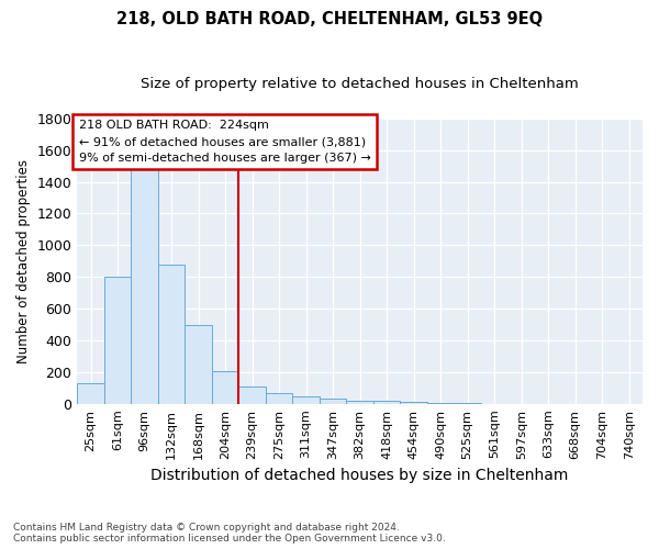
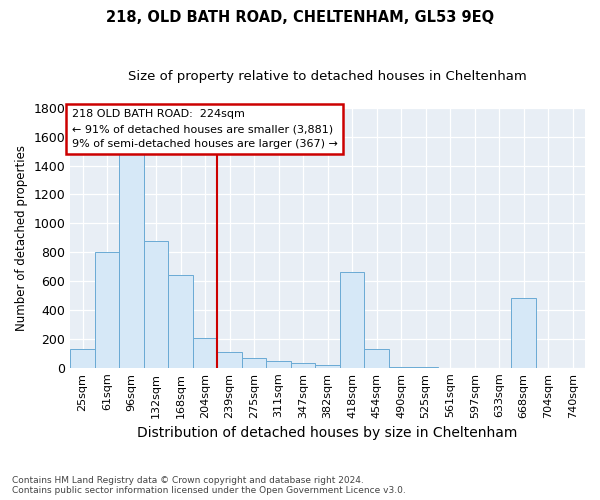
168sqm: 500 -> 640
418sqm: 20 -> 660
454sqm: 10 -> 130
668sqm: 0 -> 480
